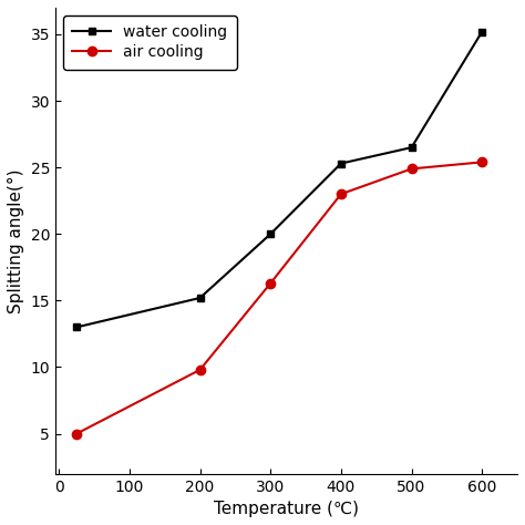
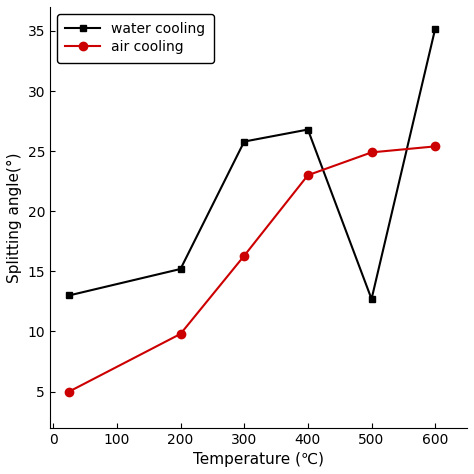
water cooling/300: 20.0 -> 25.8
water cooling/400: 25.3 -> 26.8
water cooling/500: 26.5 -> 12.7
